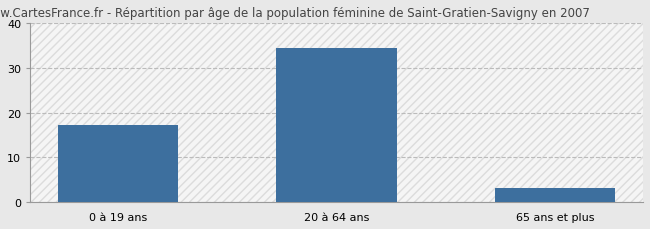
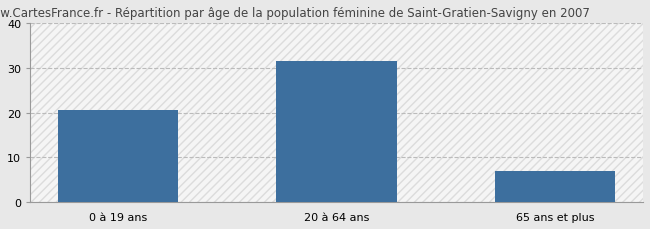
0 à 19 ans: 17.2 -> 20.5
20 à 64 ans: 34.5 -> 31.5
65 ans et plus: 3.1 -> 7.0
